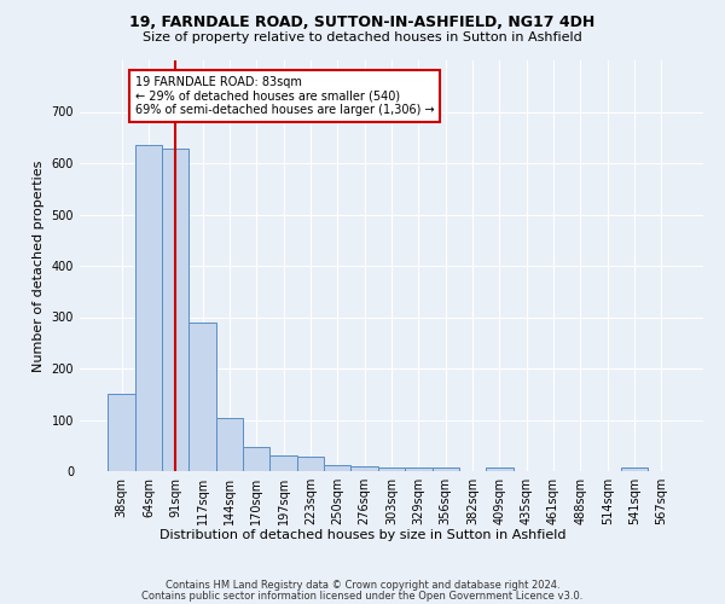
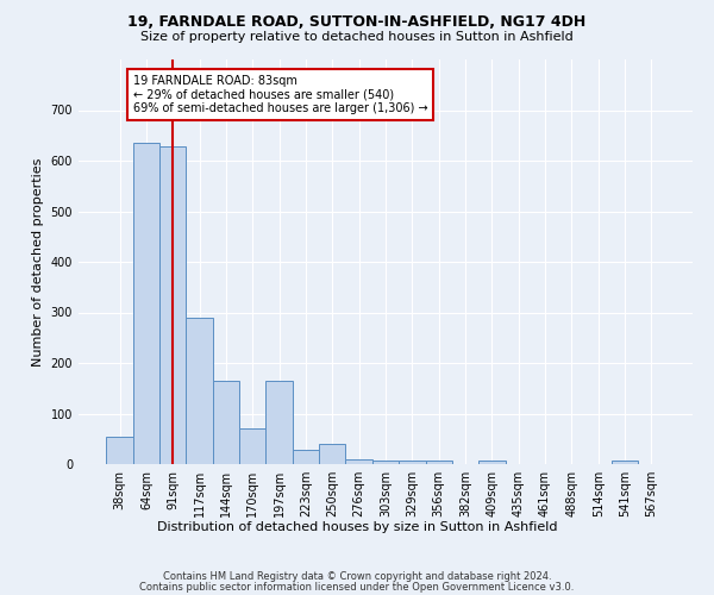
38sqm: 150 -> 55
144sqm: 103 -> 165
170sqm: 46 -> 70
197sqm: 30 -> 165
250sqm: 12 -> 40
